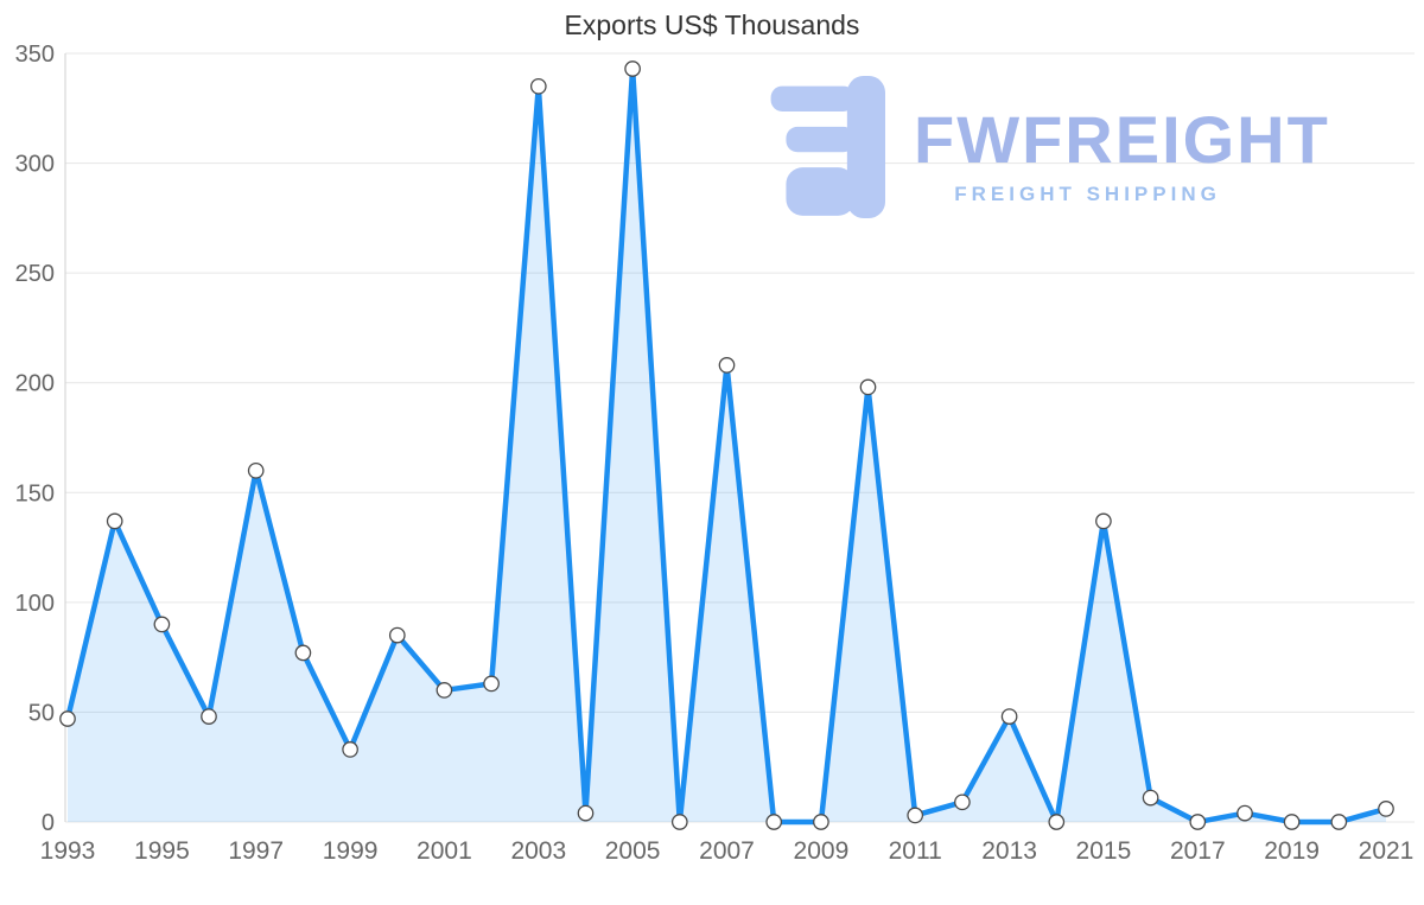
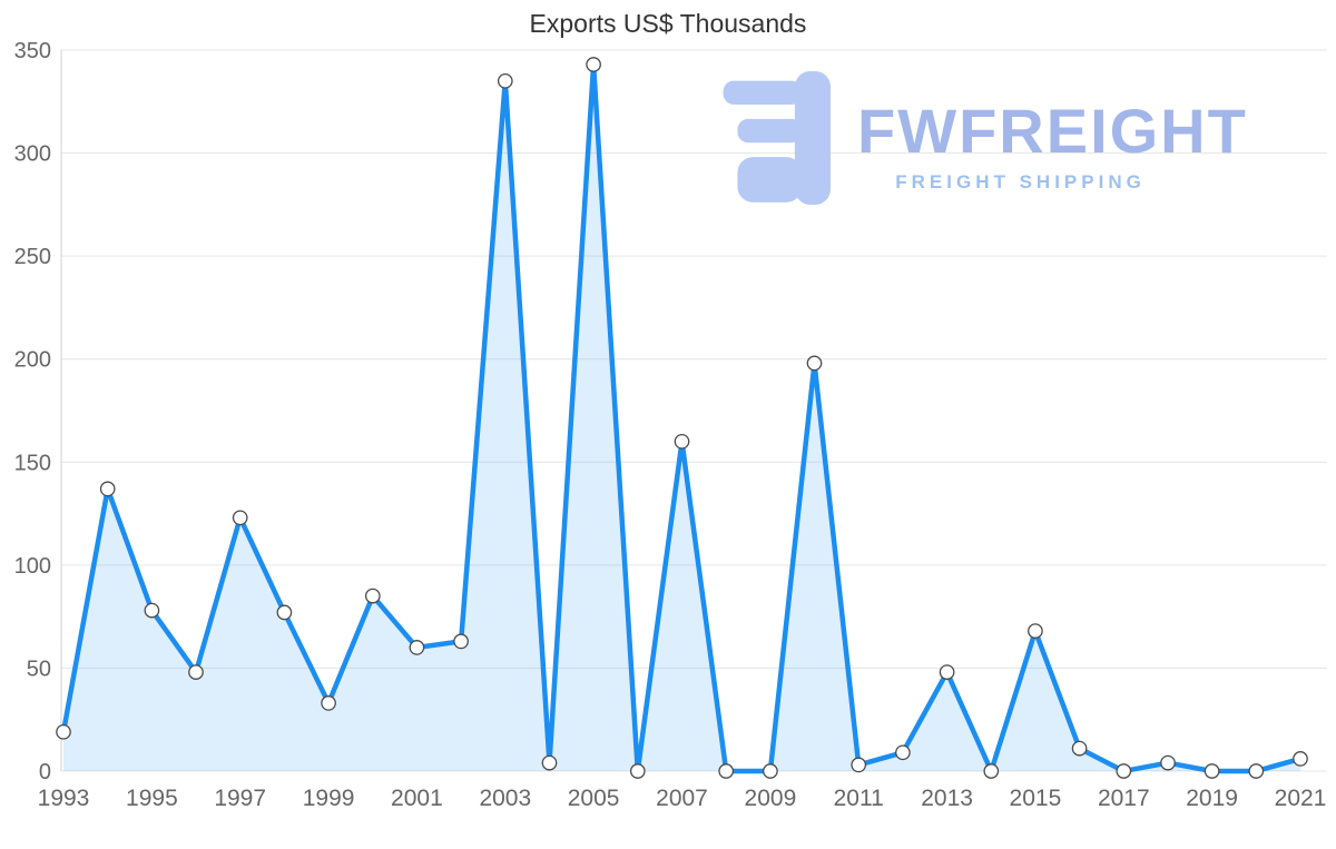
1993: 47 -> 19
1995: 90 -> 78
1997: 160 -> 123
2007: 208 -> 160
2015: 137 -> 68
